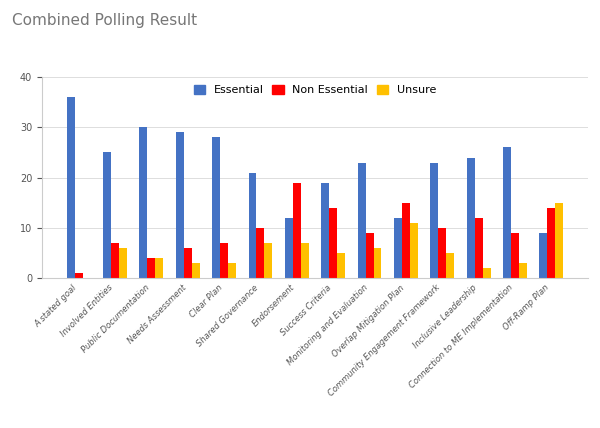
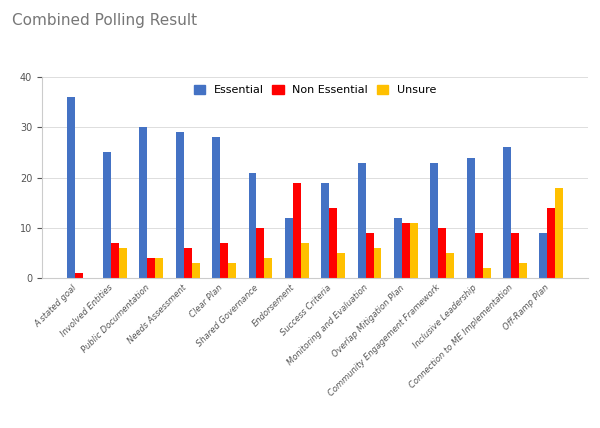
Unsure/Shared Governance: 7 -> 4
Non Essential/Overlap Mitigation Plan: 15 -> 11
Non Essential/Inclusive Leadership: 12 -> 9
Unsure/Off-Ramp Plan: 15 -> 18
